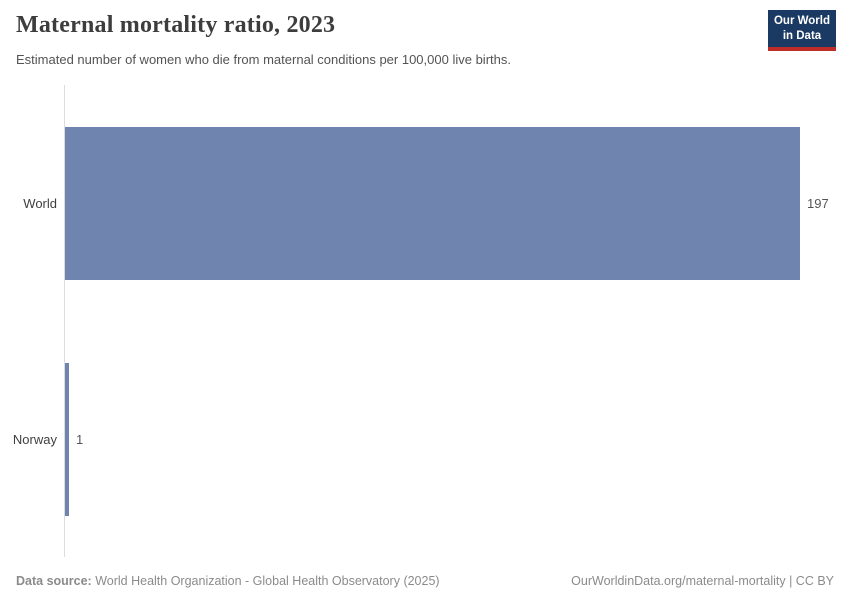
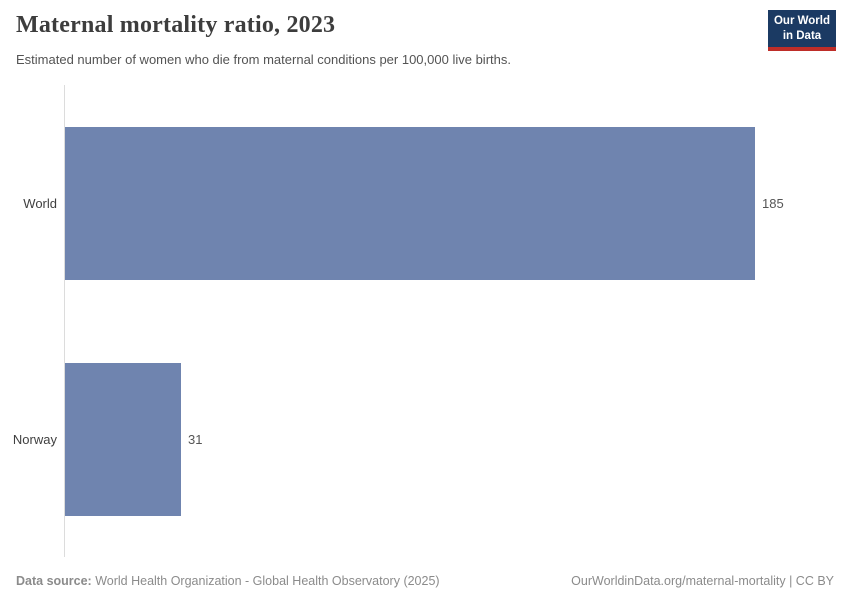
World: 197 -> 185
Norway: 1 -> 31
